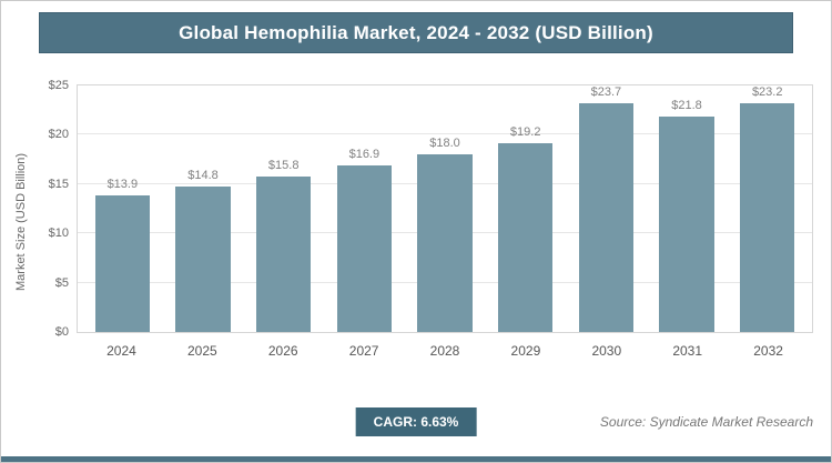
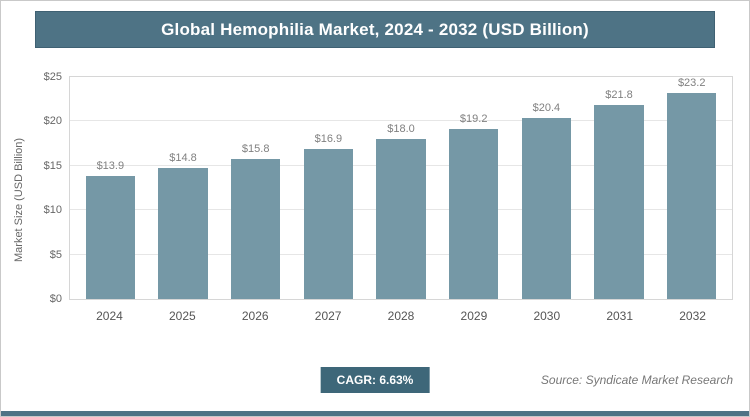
2030: $23.7 -> $20.4
